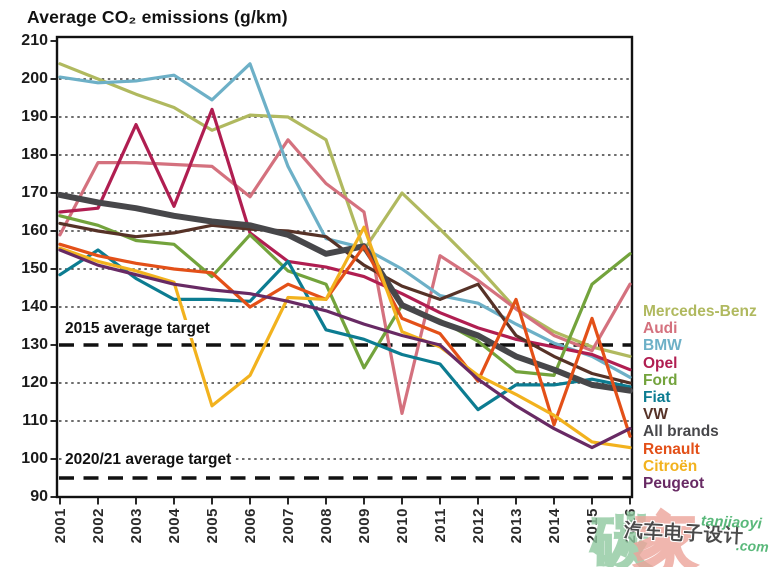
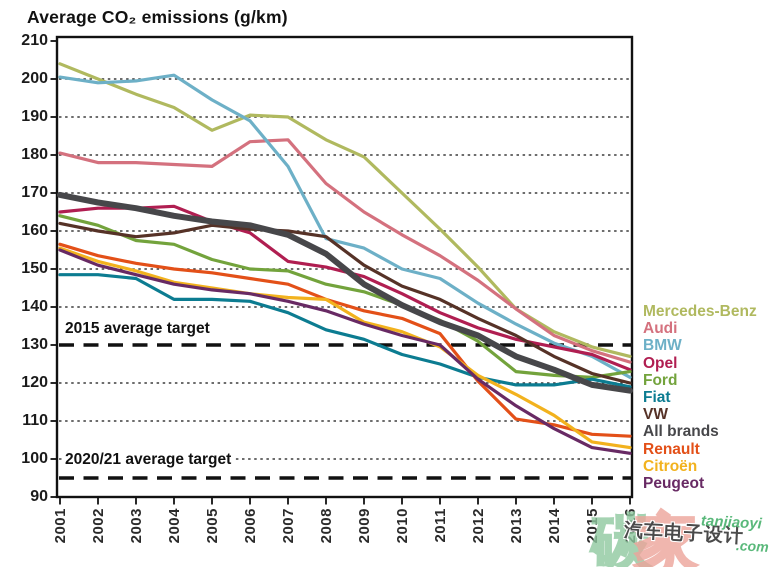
Audi/2001: 159 -> 180
Fiat/2002: 155 -> 148
Opel/2003: 188 -> 166
Opel/2005: 192 -> 162
Ford/2005: 148 -> 152
Citroën/2005: 114 -> 145
Audi/2006: 169 -> 184
BMW/2006: 204 -> 189
Ford/2006: 159 -> 150
Renault/2006: 140 -> 148
Citroën/2006: 122 -> 144
Fiat/2007: 152 -> 138
Mercedes-Benz/2009: 155 -> 180
Ford/2009: 124 -> 144
All brands/2009: 156 -> 146
Renault/2009: 156 -> 139
Citroën/2009: 161 -> 136
Audi/2010: 112 -> 159
BMW/2011: 143 -> 148
Fiat/2012: 113 -> 122
VW/2012: 146 -> 137
Renault/2013: 142 -> 110
Ford/2015: 146 -> 122
Renault/2015: 137 -> 106
Audi/2016: 146 -> 126
Ford/2016: 154 -> 123
Peugeot/2016: 108 -> 102
